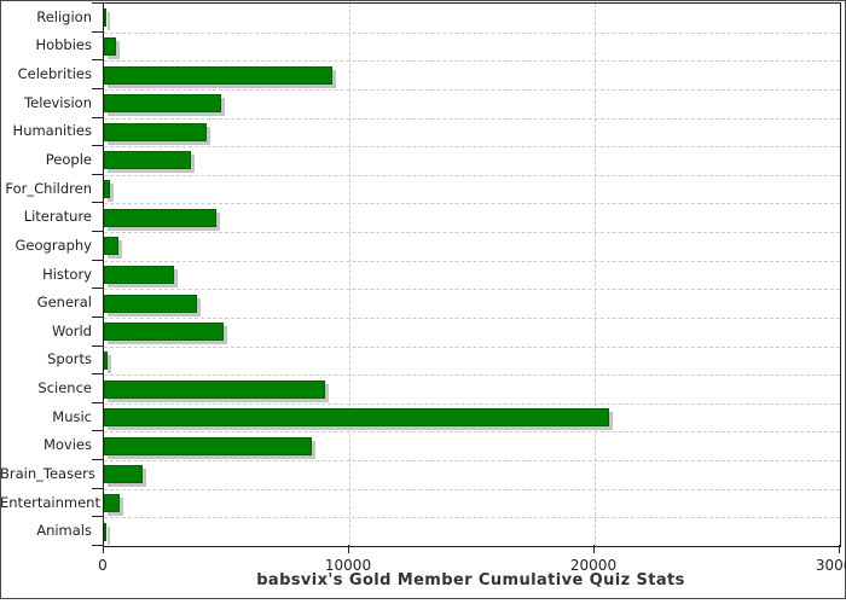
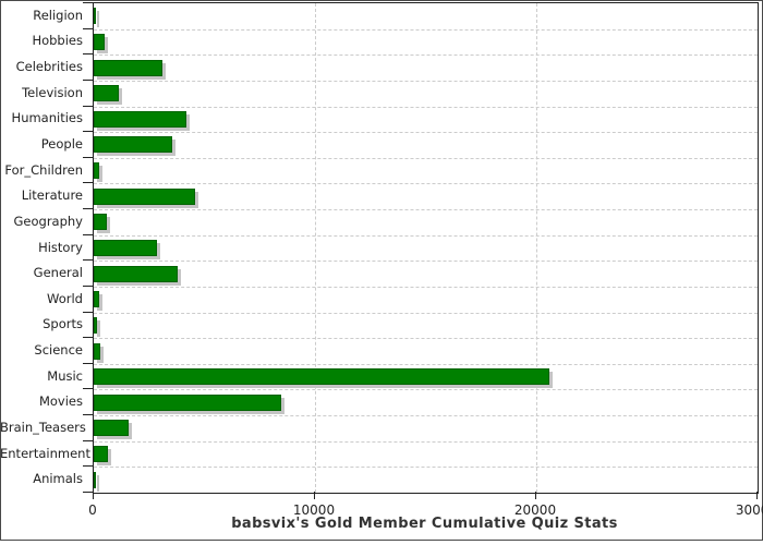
Celebrities: 9300 -> 3100
Television: 4800 -> 1100
World: 4900 -> 200
Science: 9000 -> 300
